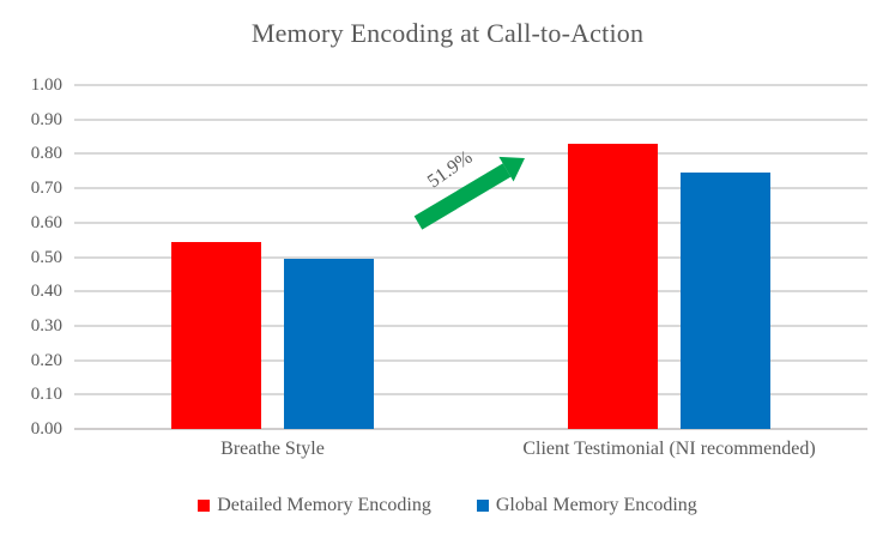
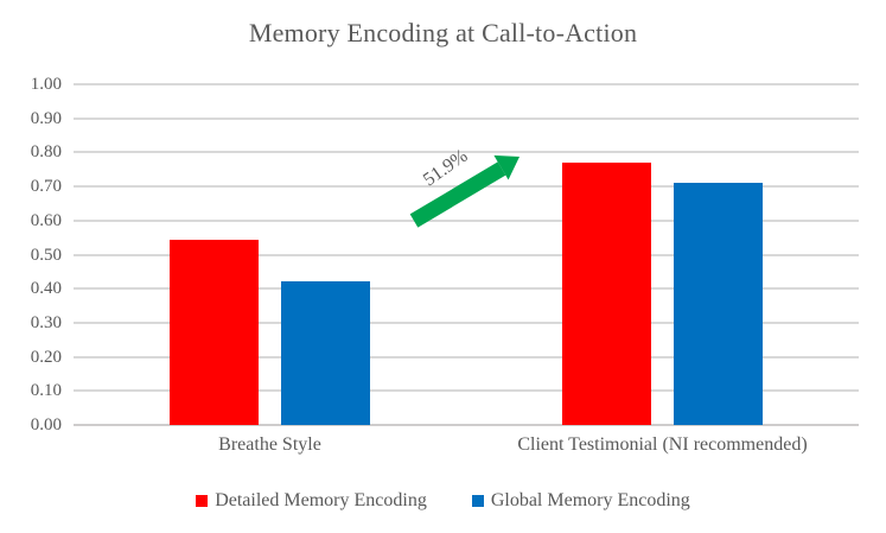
Global Memory Encoding/Breathe Style: 0.49 -> 0.42
Detailed Memory Encoding/Client Testimonial (NI recommended): 0.83 -> 0.77
Global Memory Encoding/Client Testimonial (NI recommended): 0.74 -> 0.71
